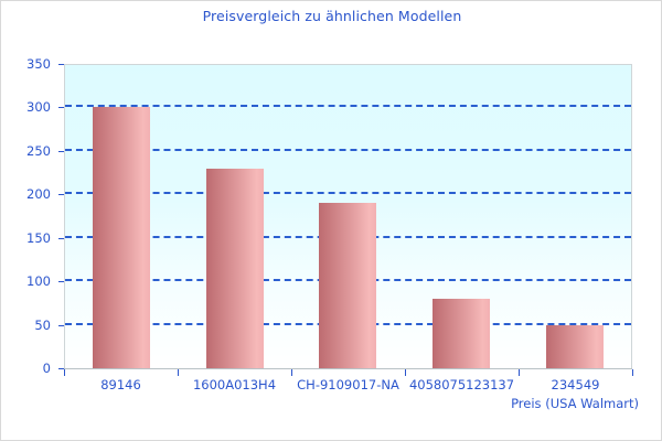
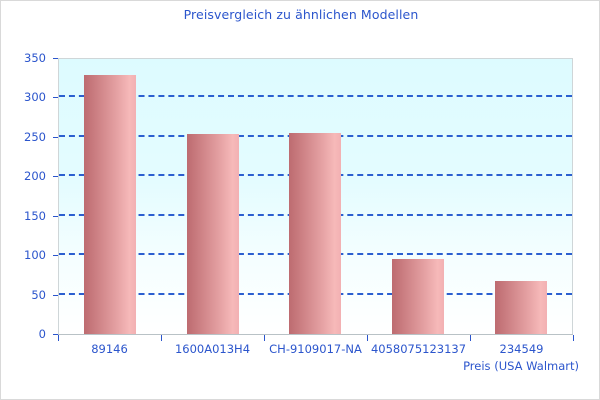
89146: 300 -> 330
1600A013H4: 230 -> 250
CH-9109017-NA: 190 -> 260
4058075123137: 80 -> 100
234549: 50 -> 70
